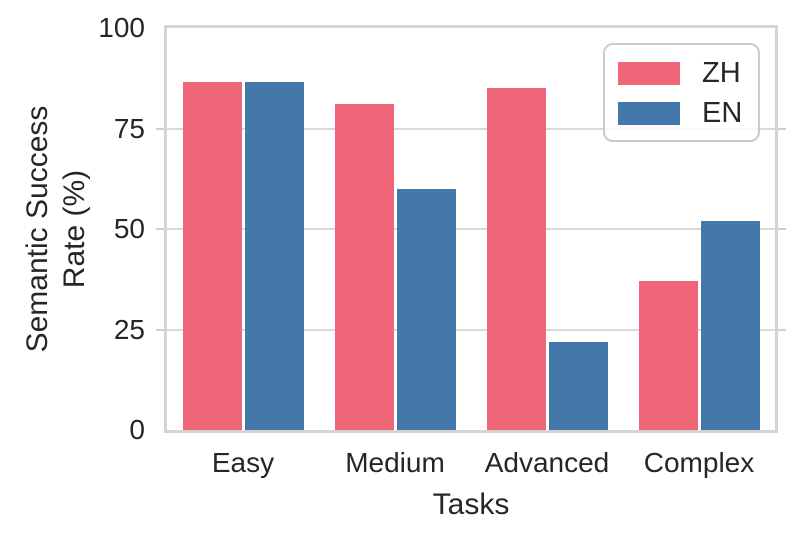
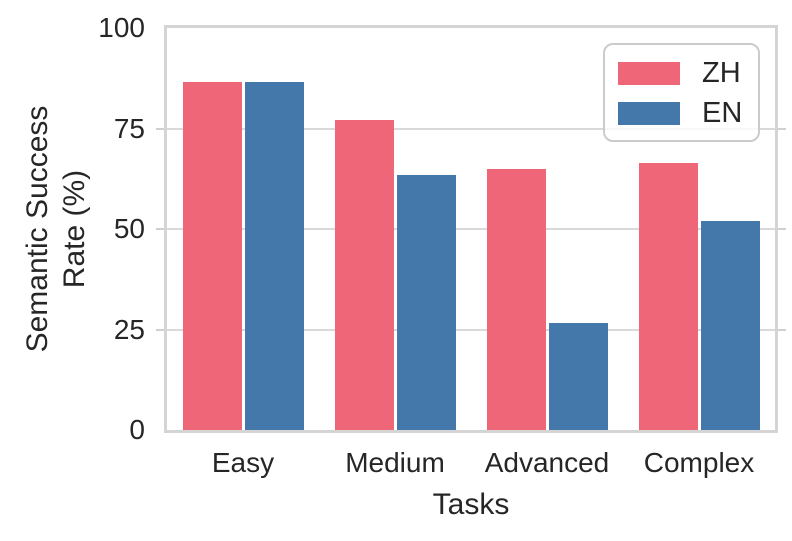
ZH/Medium: 81 -> 77
EN/Medium: 60 -> 64
ZH/Advanced: 85 -> 65
EN/Advanced: 22 -> 26
ZH/Complex: 37 -> 66
